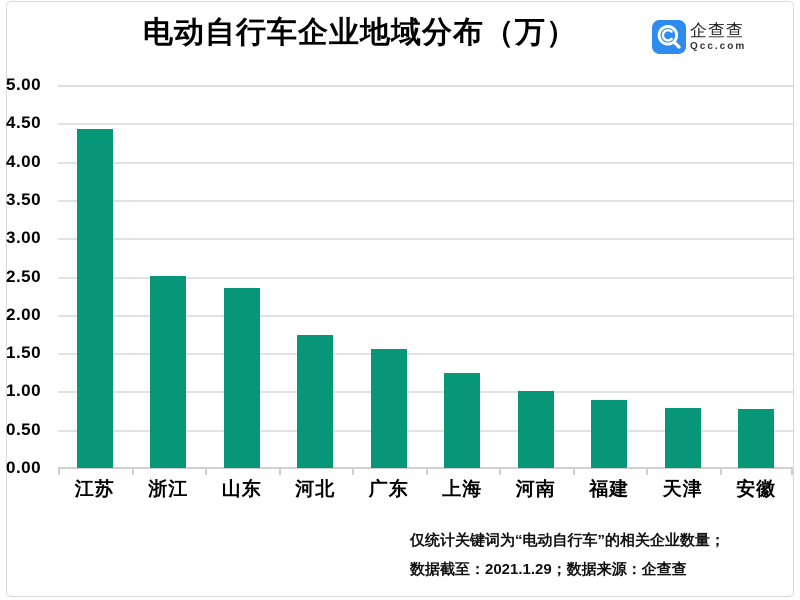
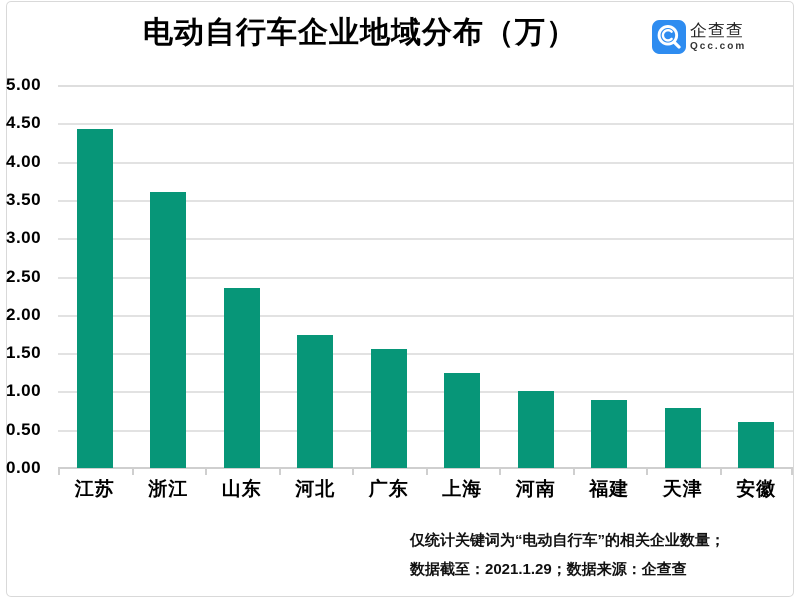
浙江: 2.5 -> 3.6
安徽: 0.8 -> 0.6
